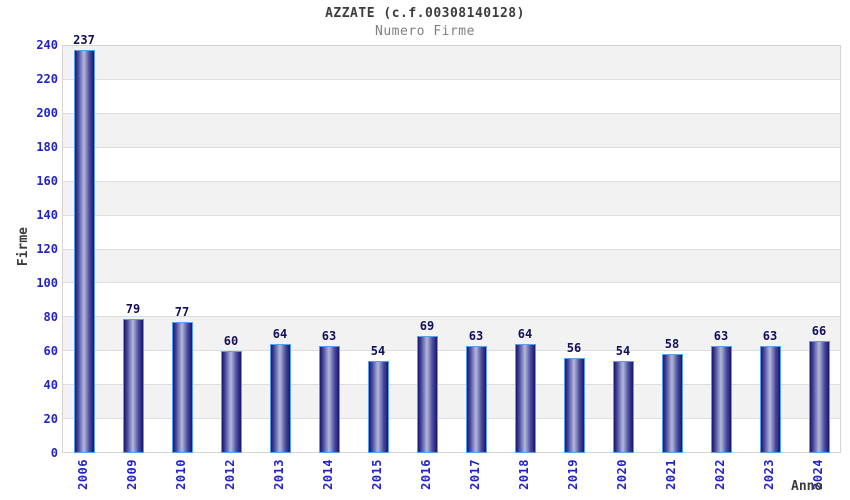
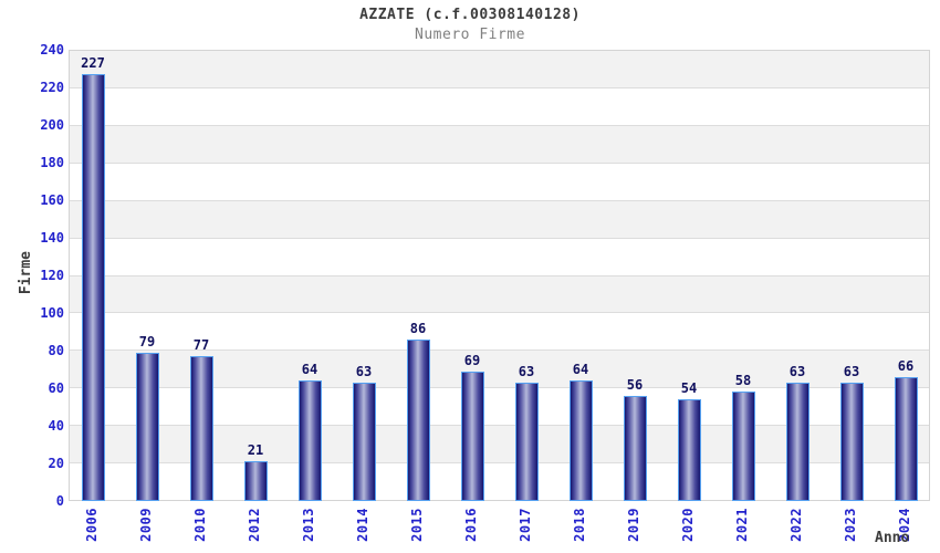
2006: 237 -> 227
2012: 60 -> 21
2015: 54 -> 86
